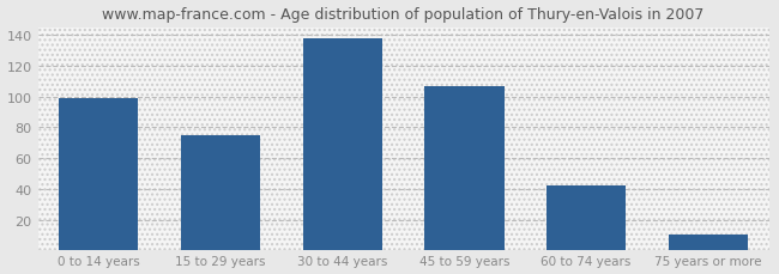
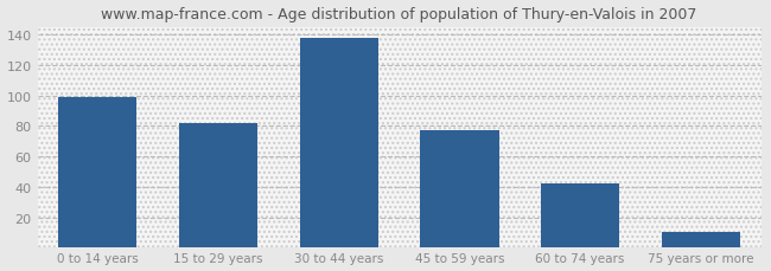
15 to 29 years: 75 -> 82
45 to 59 years: 107 -> 77
